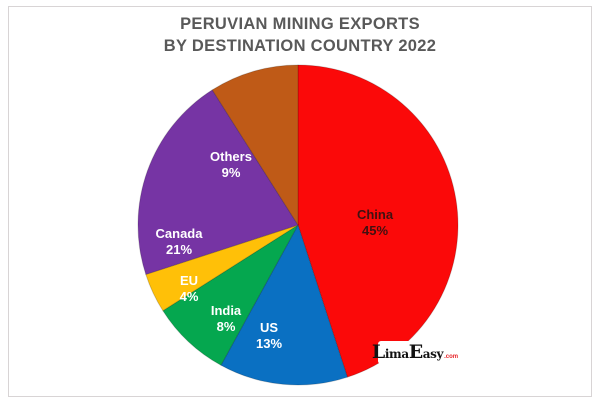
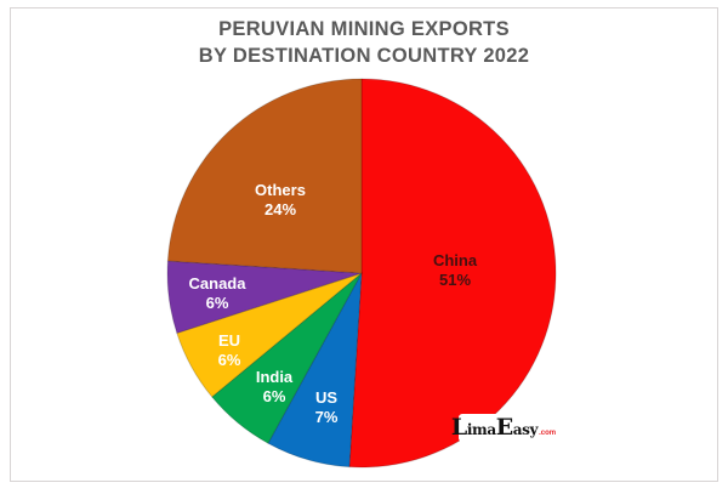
China: 45% -> 51%
US: 13% -> 7%
India: 8% -> 6%
EU: 4% -> 6%
Canada: 21% -> 6%
Others: 9% -> 24%
